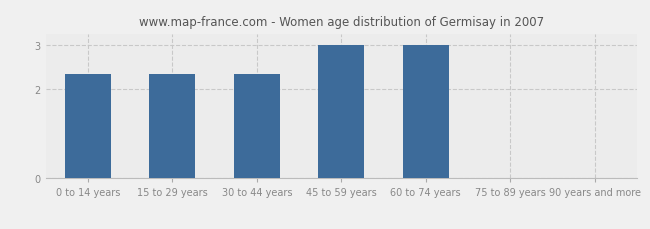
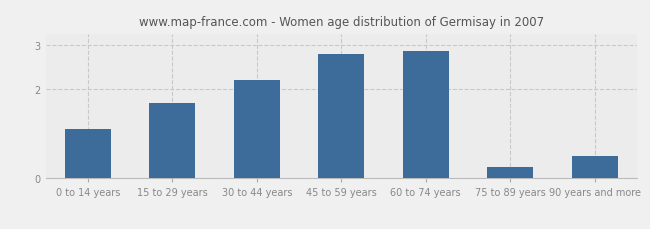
0 to 14 years: 2.35 -> 1.10
15 to 29 years: 2.35 -> 1.70
30 to 44 years: 2.35 -> 2.20
45 to 59 years: 3.00 -> 2.80
60 to 74 years: 3.00 -> 2.85
75 to 89 years: 0.02 -> 0.25
90 years and more: 0.02 -> 0.50
